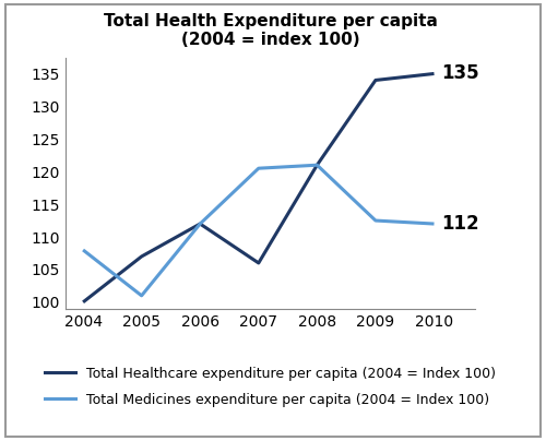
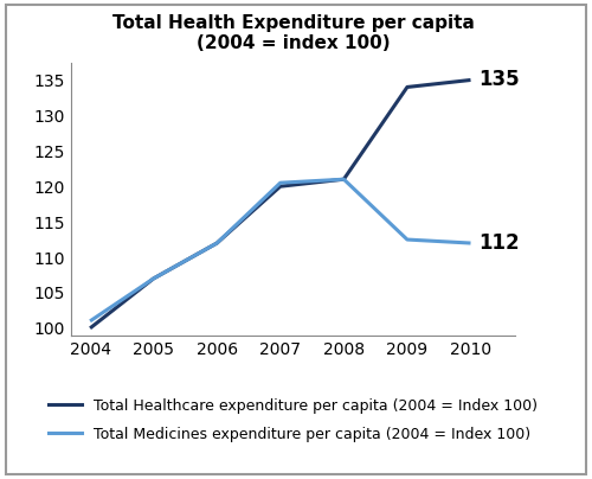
Total Medicines expenditure per capita (2004 = Index 100)/2004: 108.0 -> 101.0
Total Medicines expenditure per capita (2004 = Index 100)/2005: 101.0 -> 107.0
Total Healthcare expenditure per capita (2004 = Index 100)/2007: 106 -> 120
